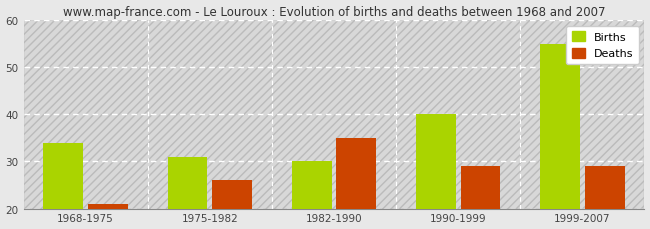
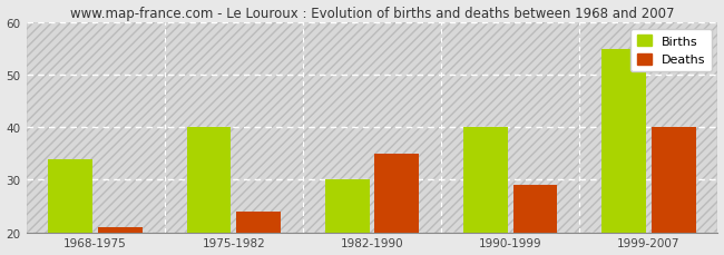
Births/1975-1982: 31 -> 40
Deaths/1975-1982: 26 -> 24
Deaths/1999-2007: 29 -> 40
